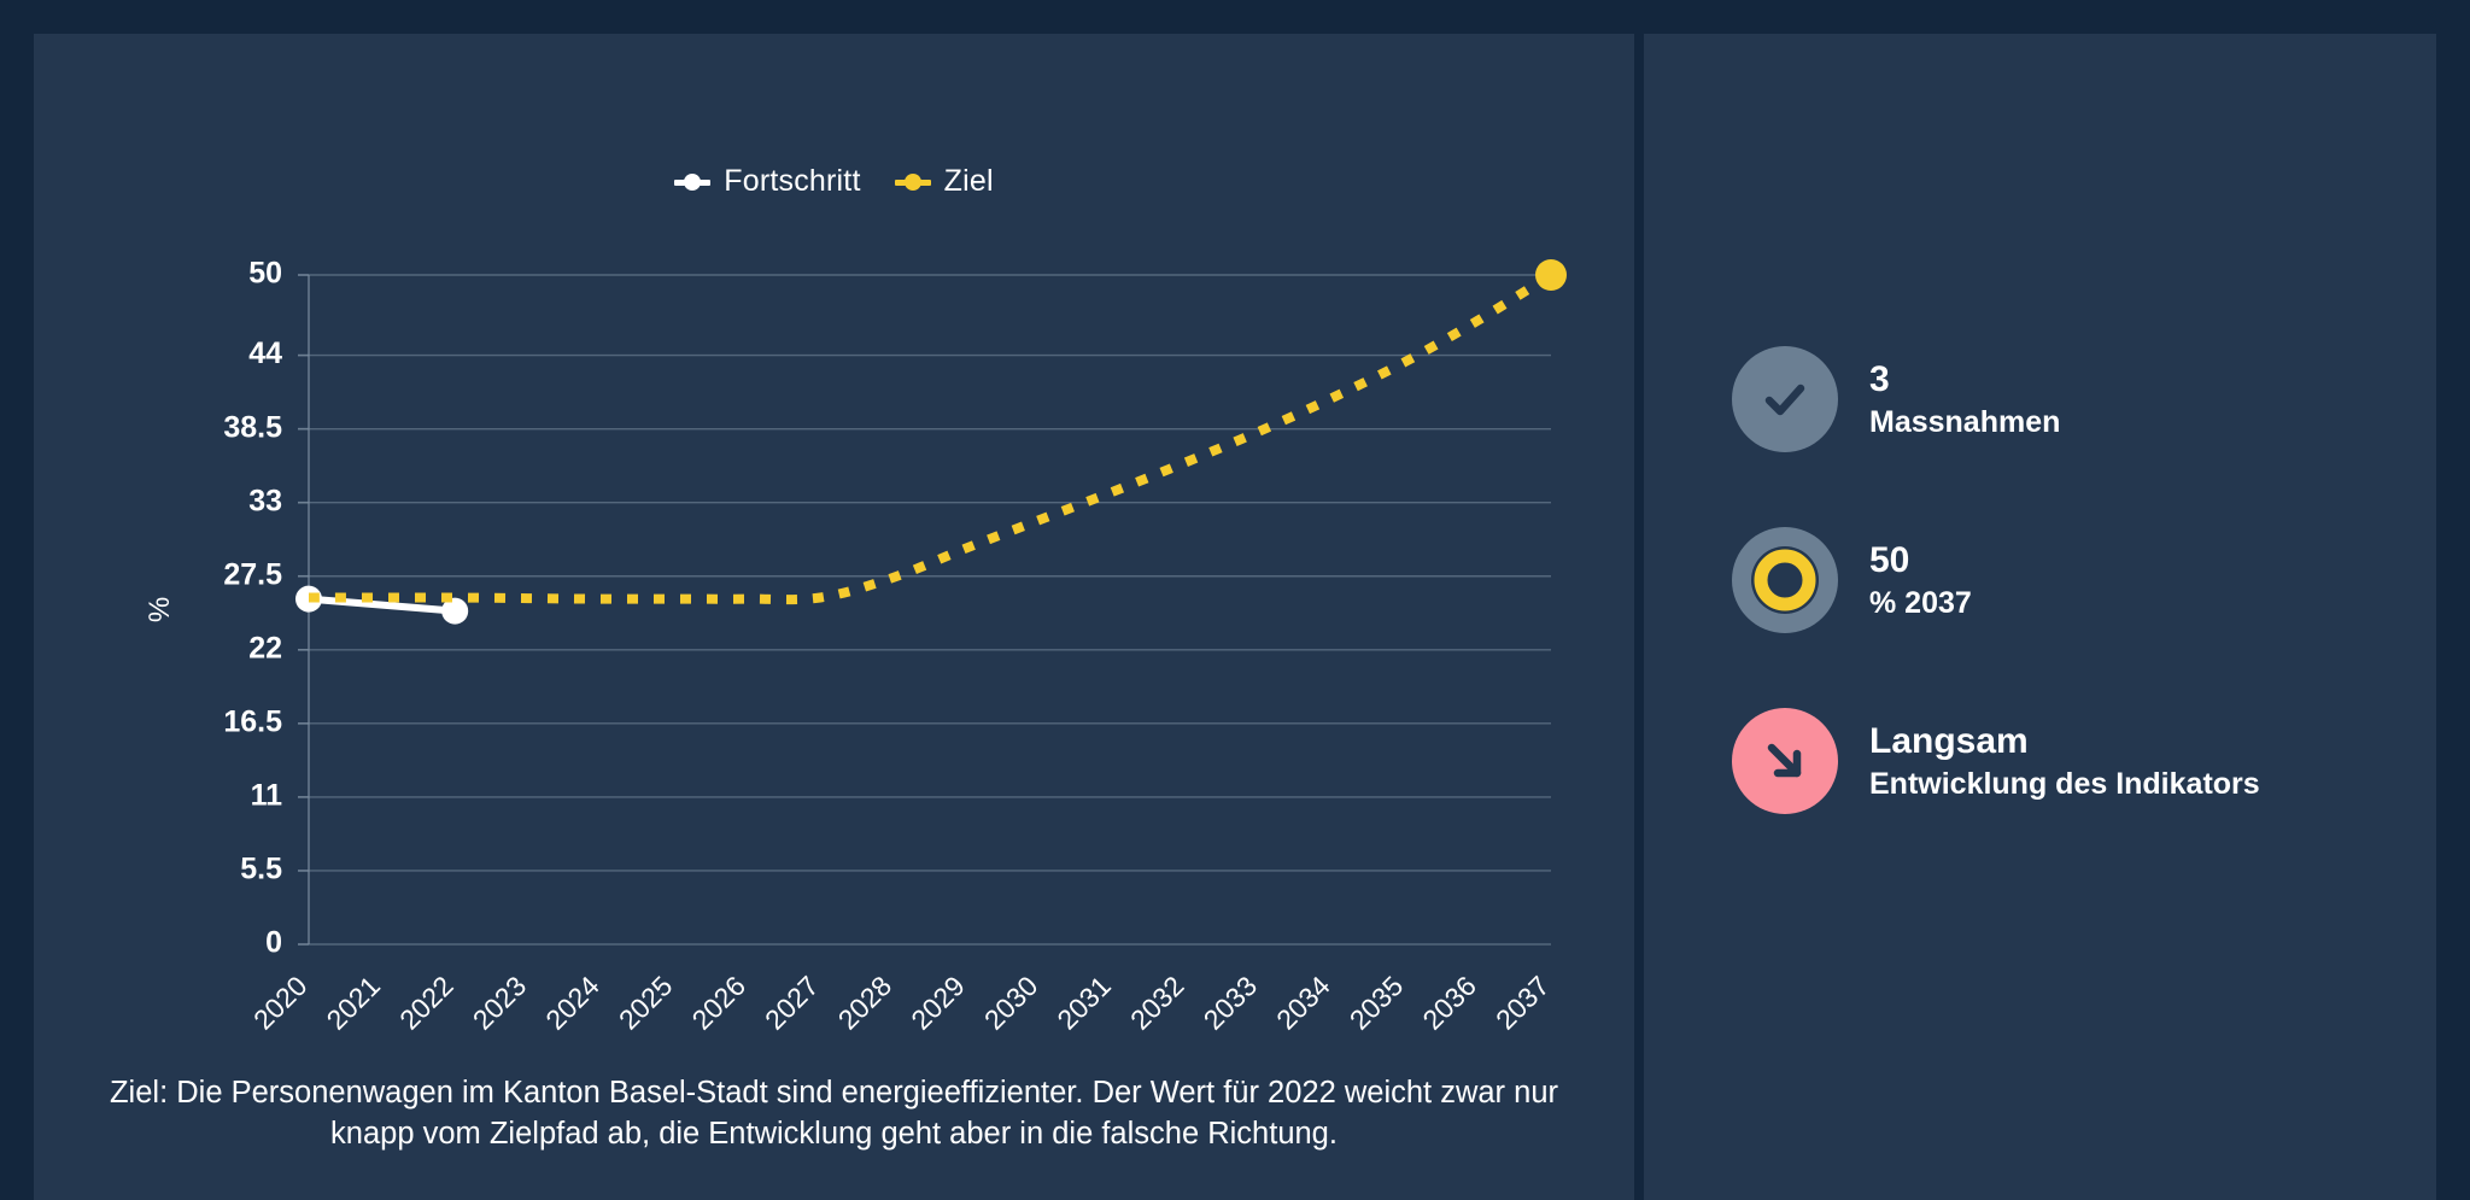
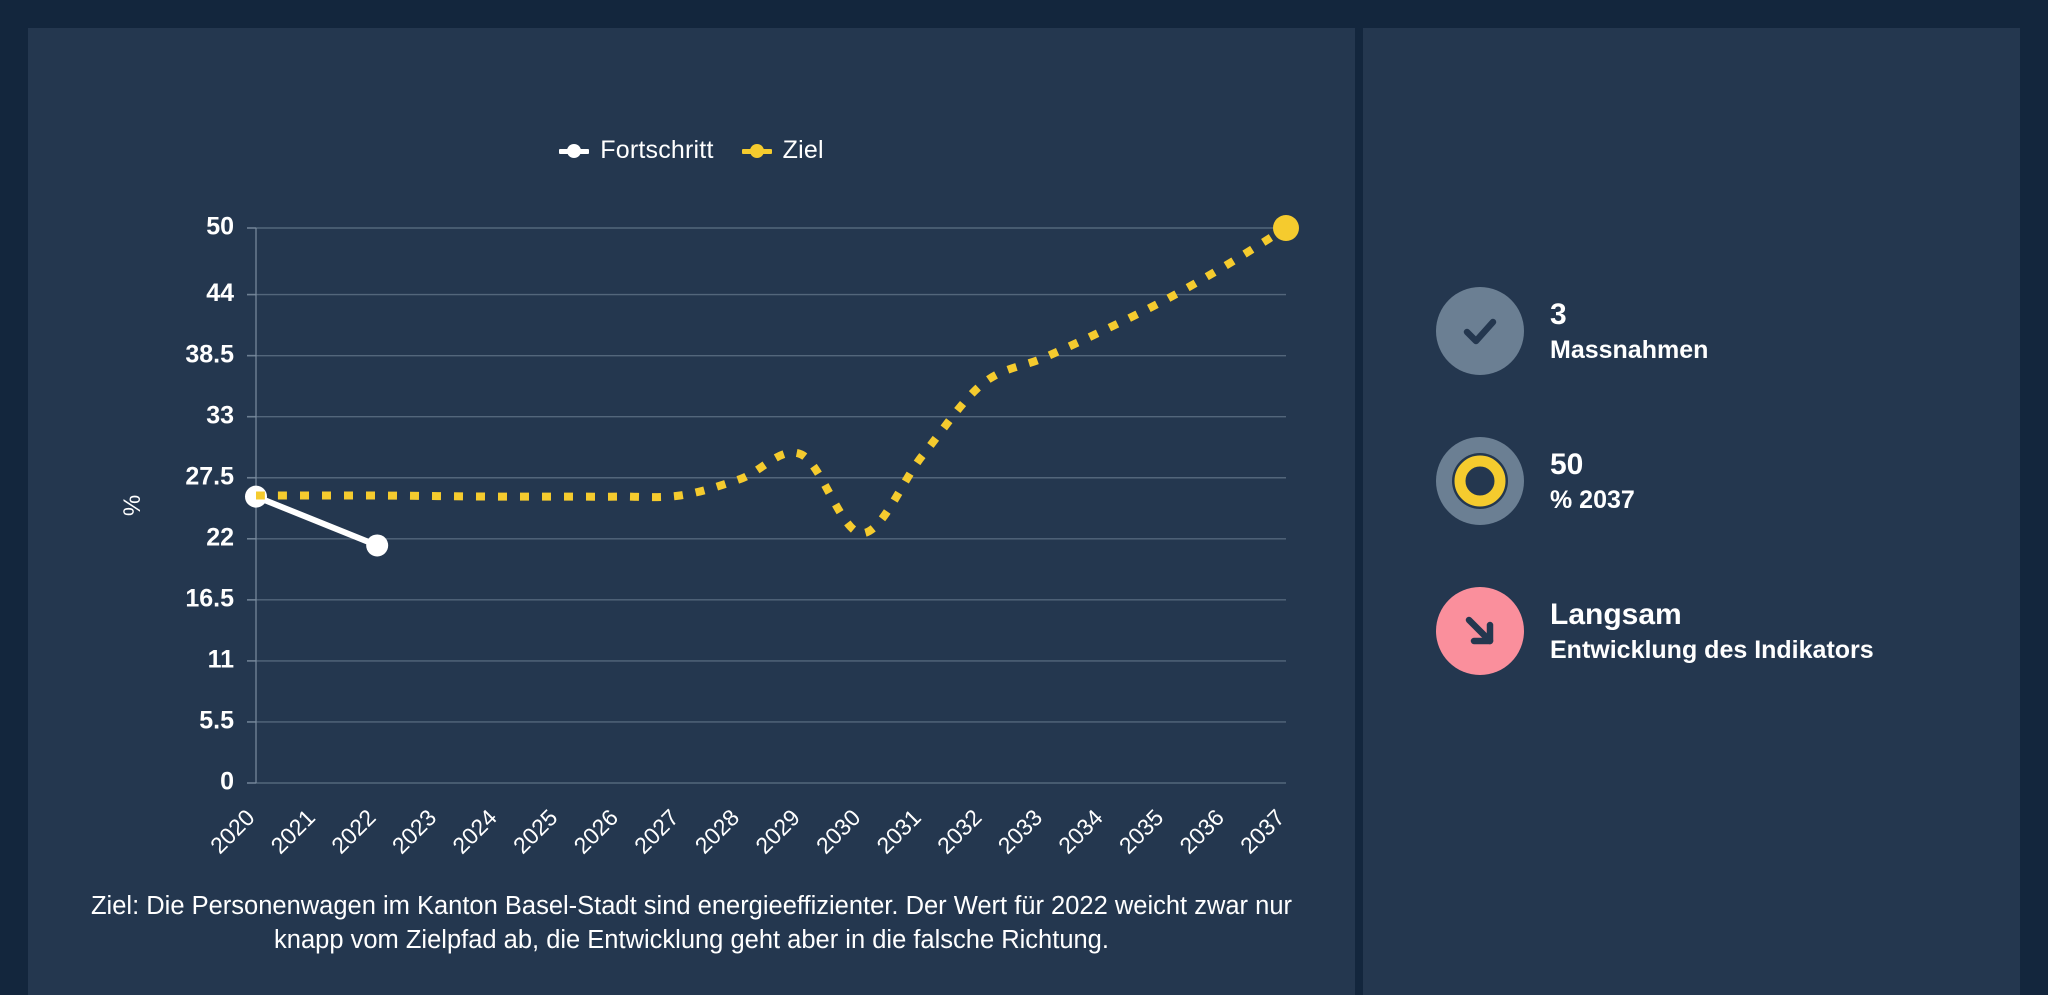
Fortschritt/2022: 24.9 -> 21.4
Ziel/2030: 31.7 -> 22.5
Ziel/2031: 33.8 -> 29.5
